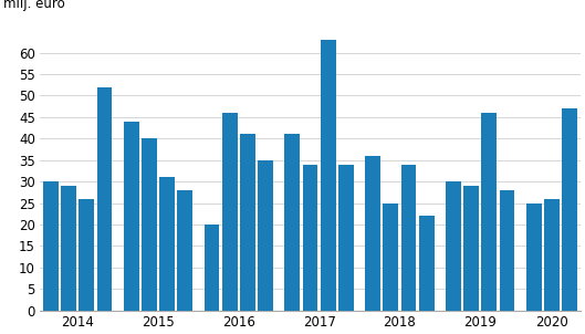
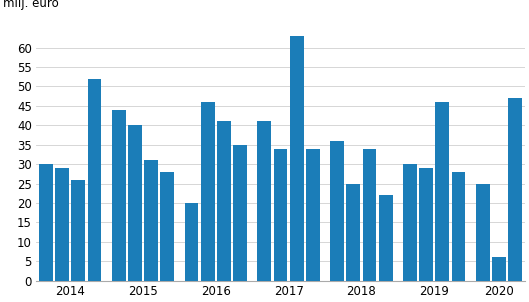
2020: 26 -> 6
